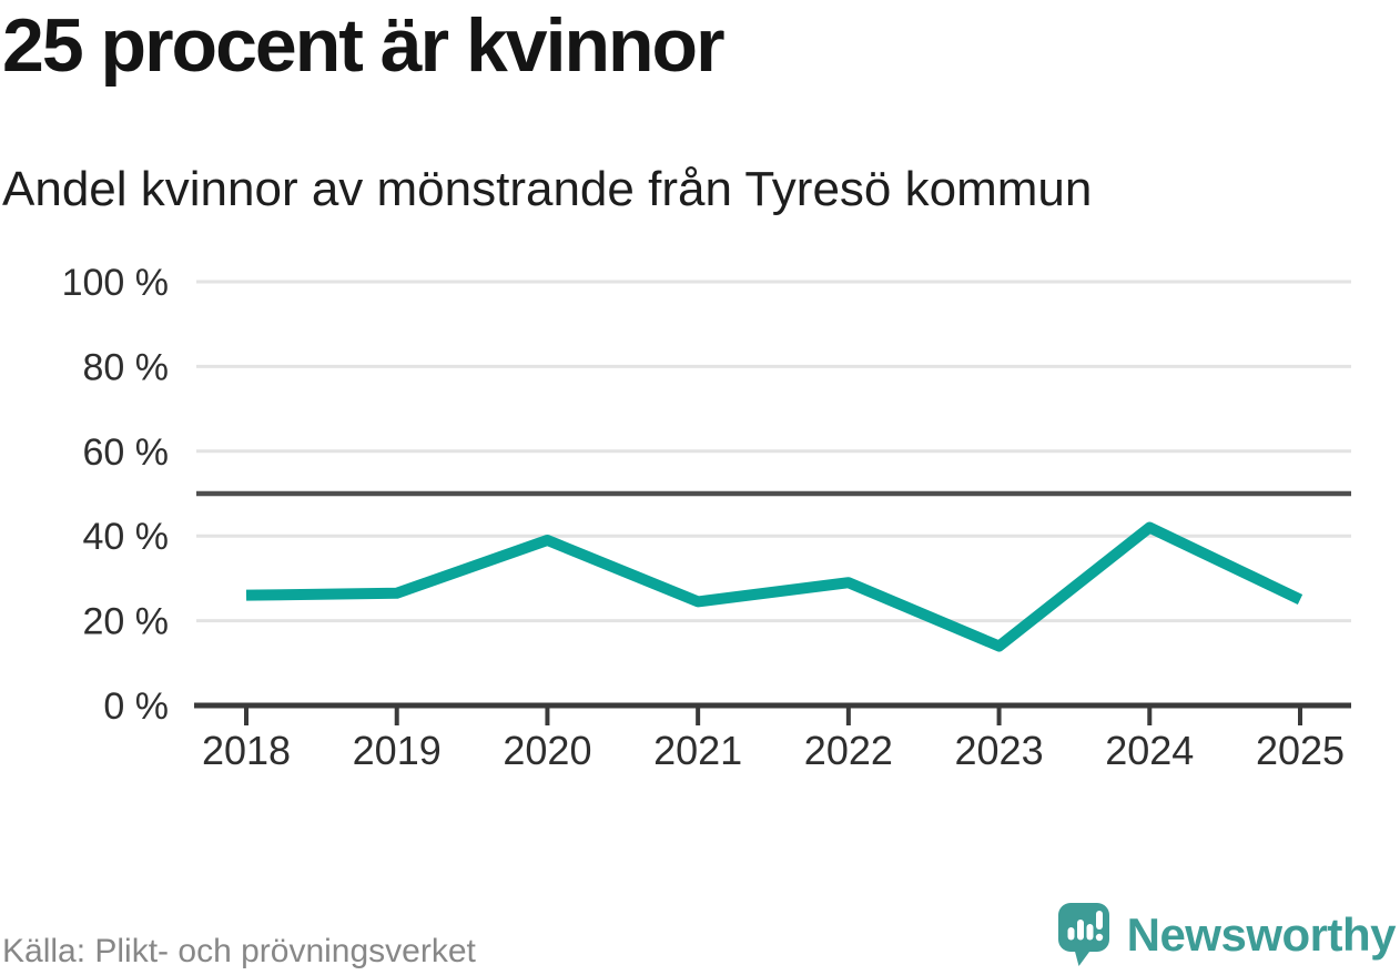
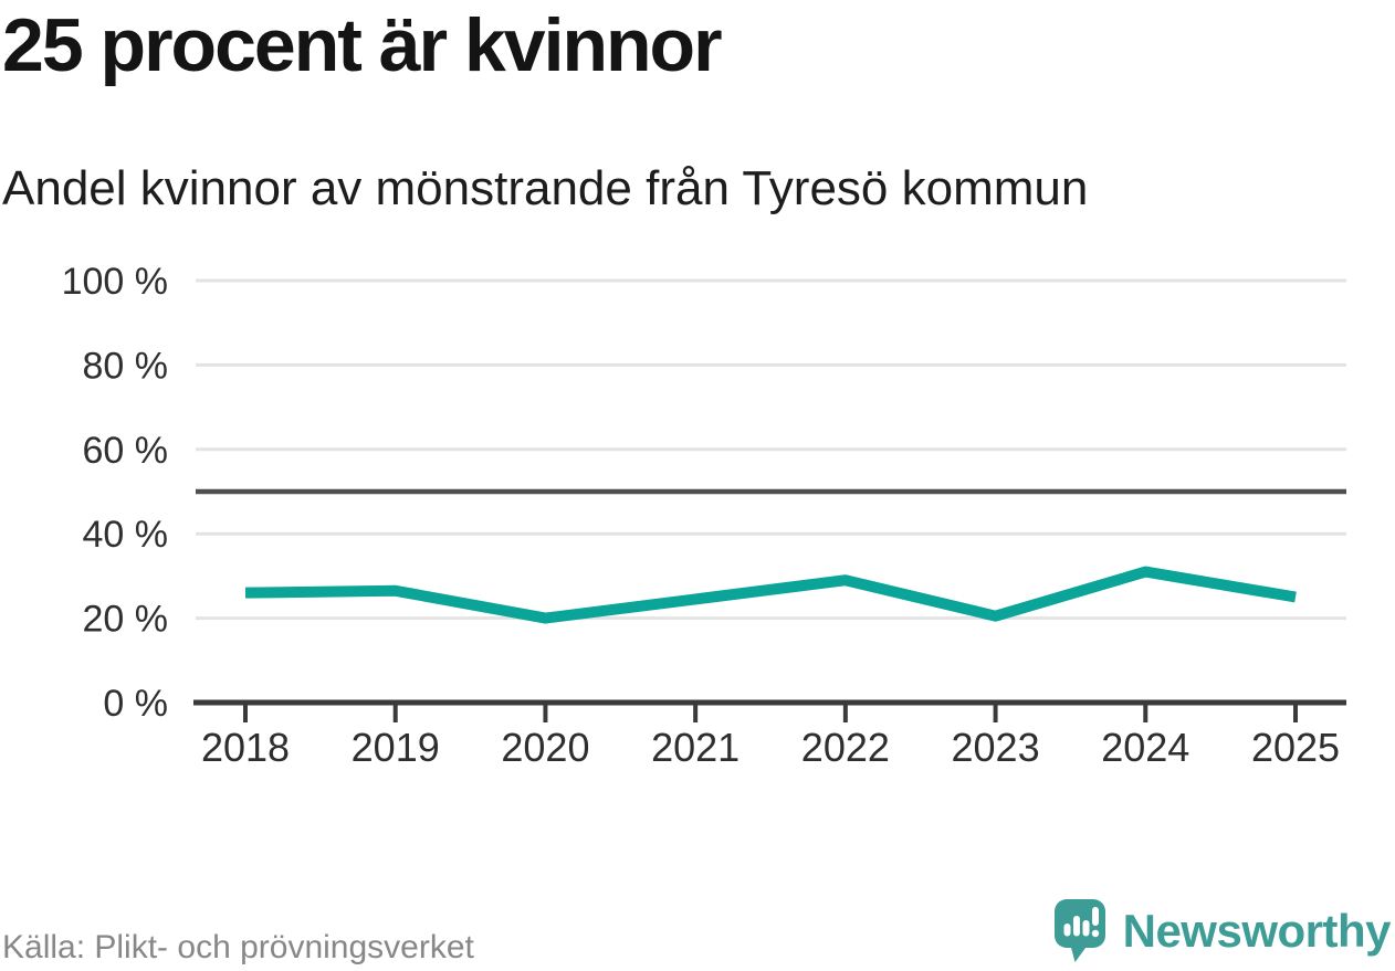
2020: 39% -> 20%
2023: 14% -> 20%
2024: 42% -> 31%
